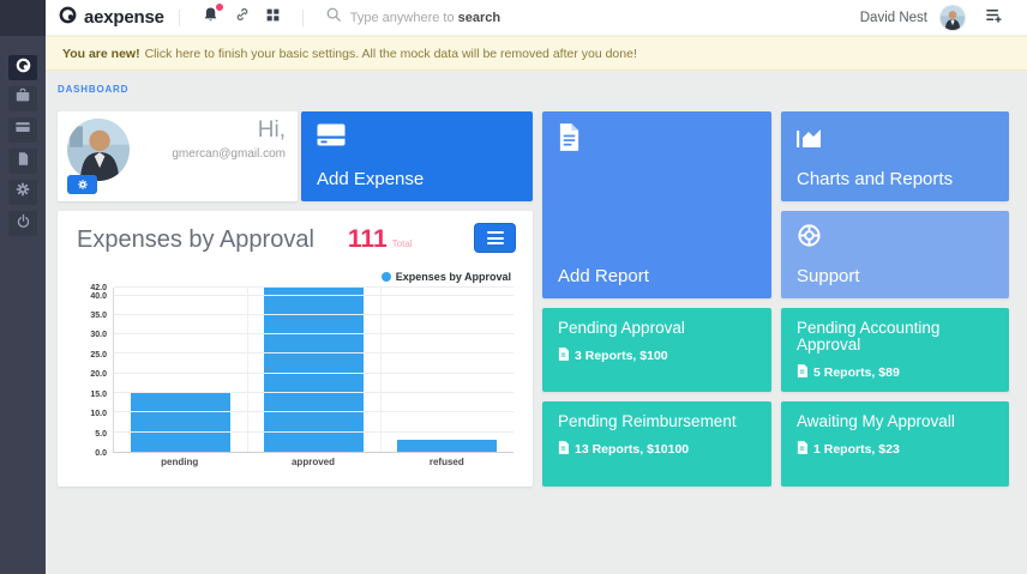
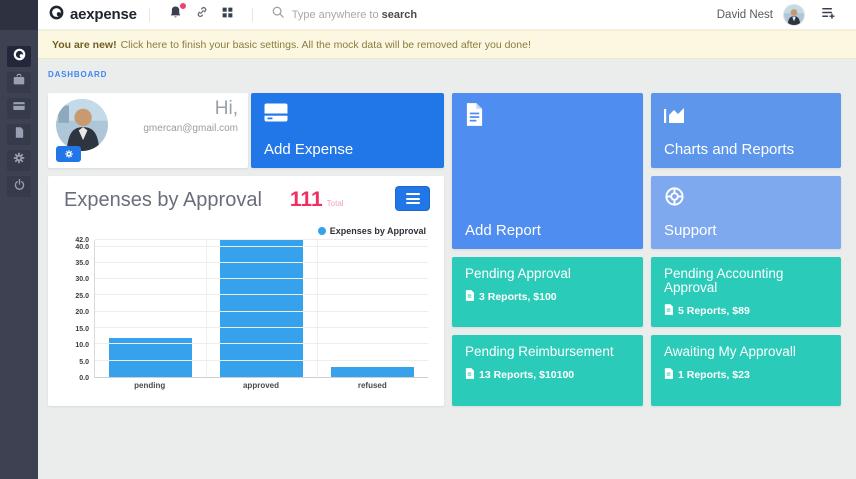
pending: 15 -> 12
